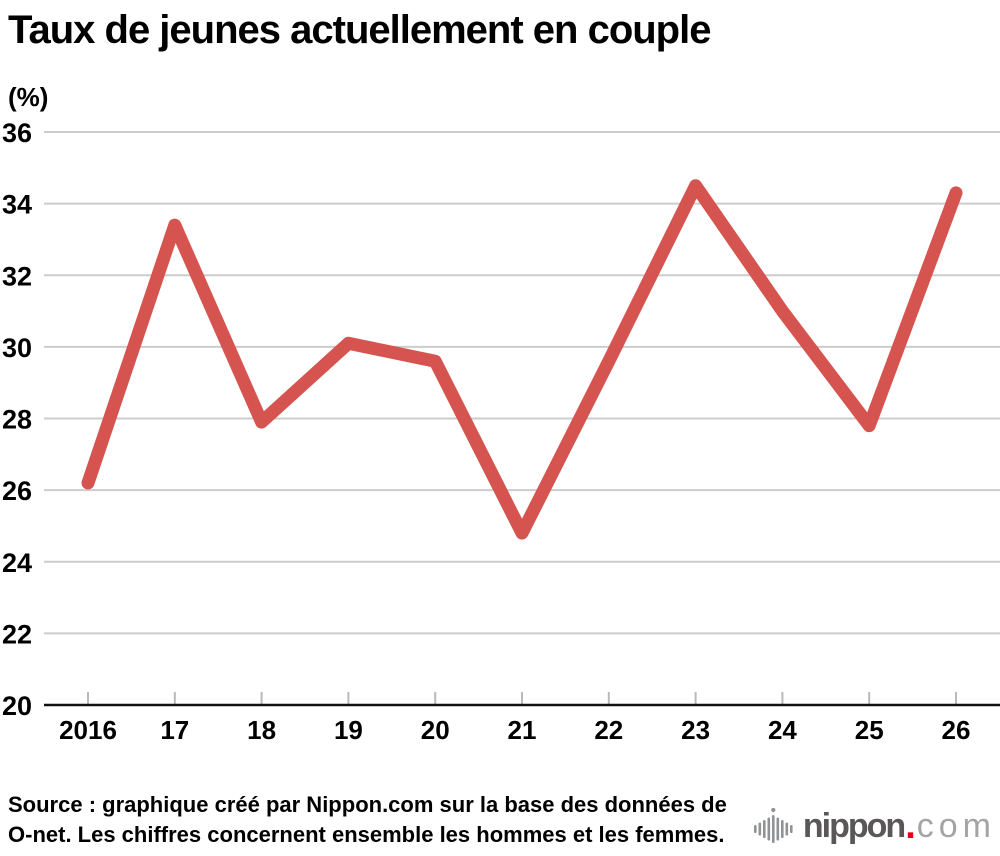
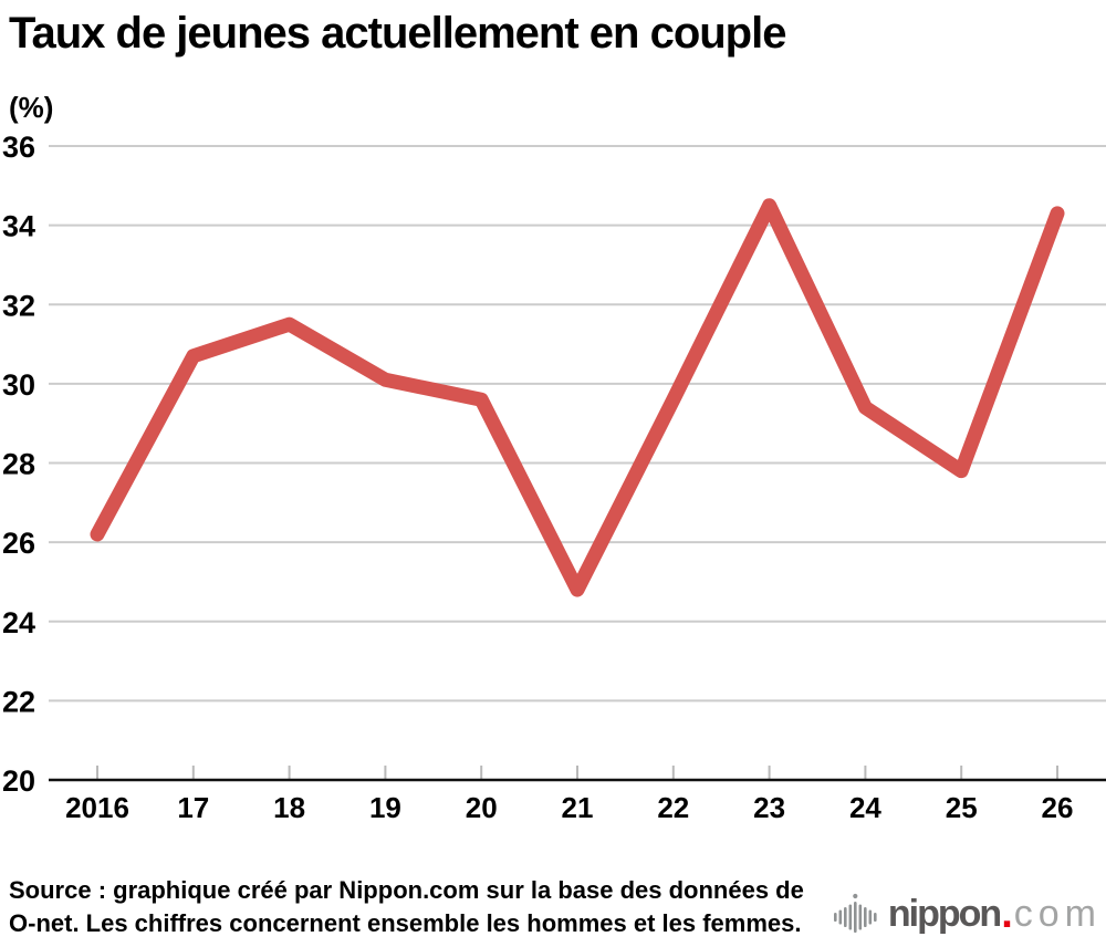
17: 33.4 -> 30.7
18: 27.9 -> 31.5
24: 31.0 -> 29.4
